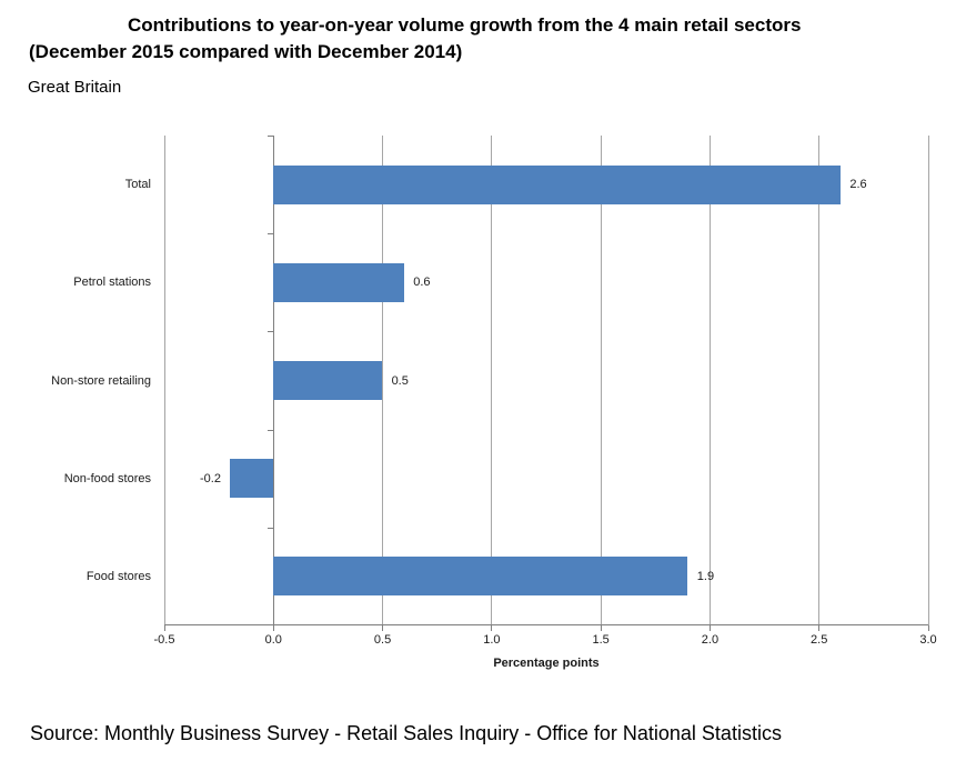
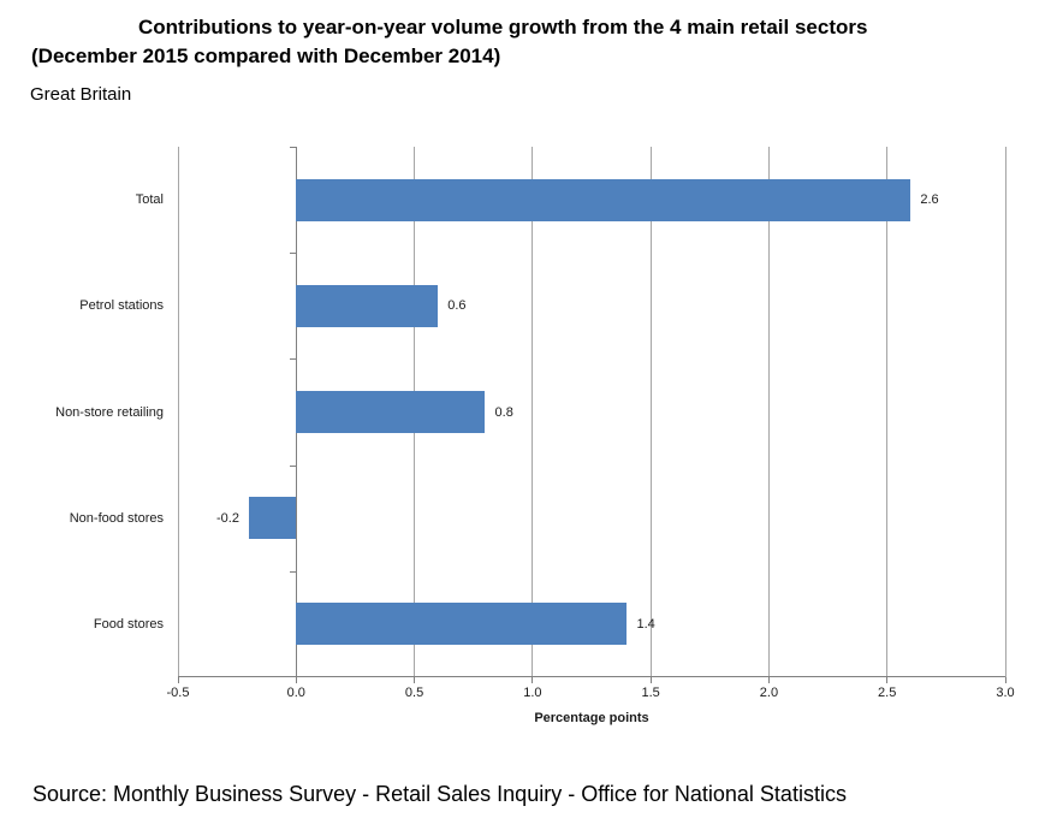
Non-store retailing: 0.5 -> 0.8
Food stores: 1.9 -> 1.4
